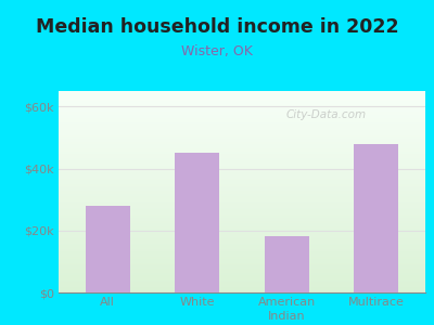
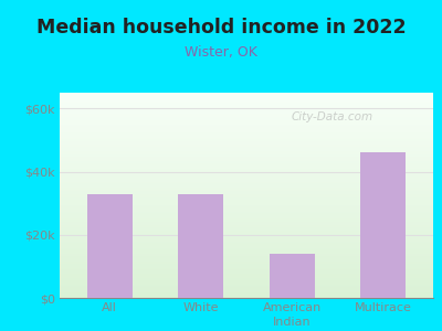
All: $28k -> $33k
White: $45k -> $33k
American Indian: $18k -> $14k
Multirace: $48k -> $46k
